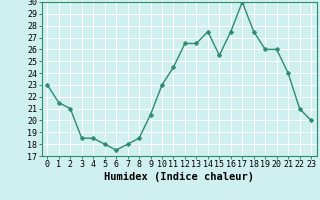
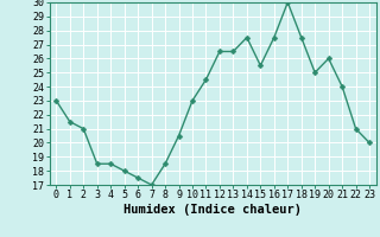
7: 18.0 -> 17.0
19: 26.0 -> 25.0
